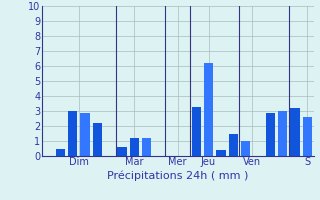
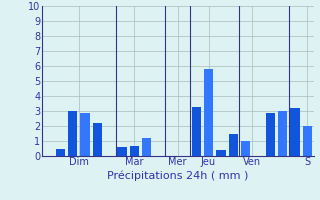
Mar: 1.2 -> 0.7
Jeu: 6.2 -> 5.8
S: 2.6 -> 2.0
